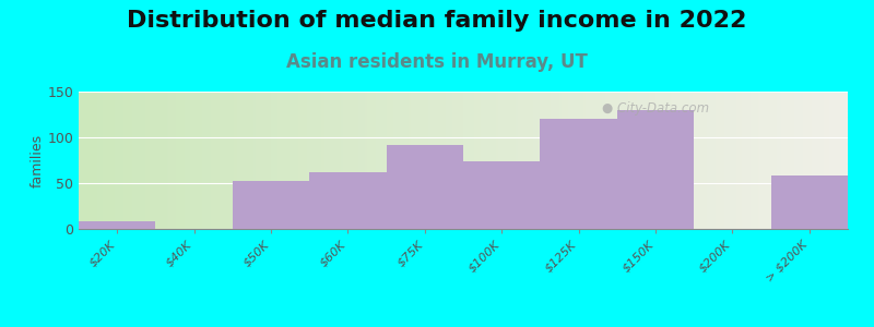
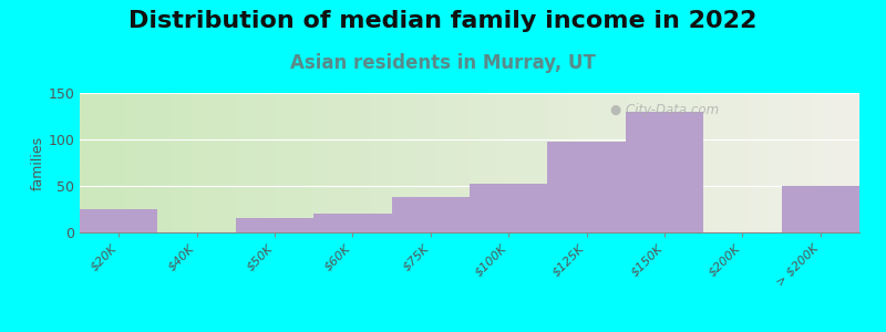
$20K: 8 -> 25
$50K: 52 -> 15
$60K: 62 -> 20
$75K: 92 -> 38
$100K: 74 -> 52
$125K: 120 -> 98
> $200K: 58 -> 50
